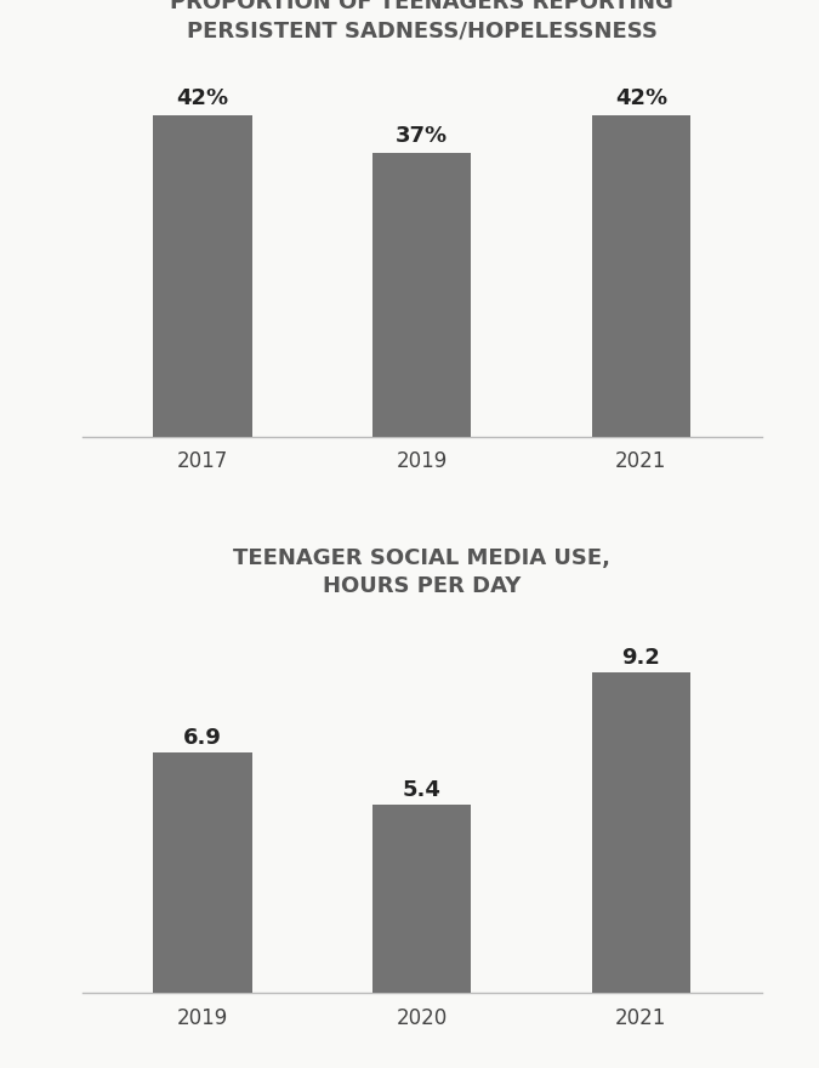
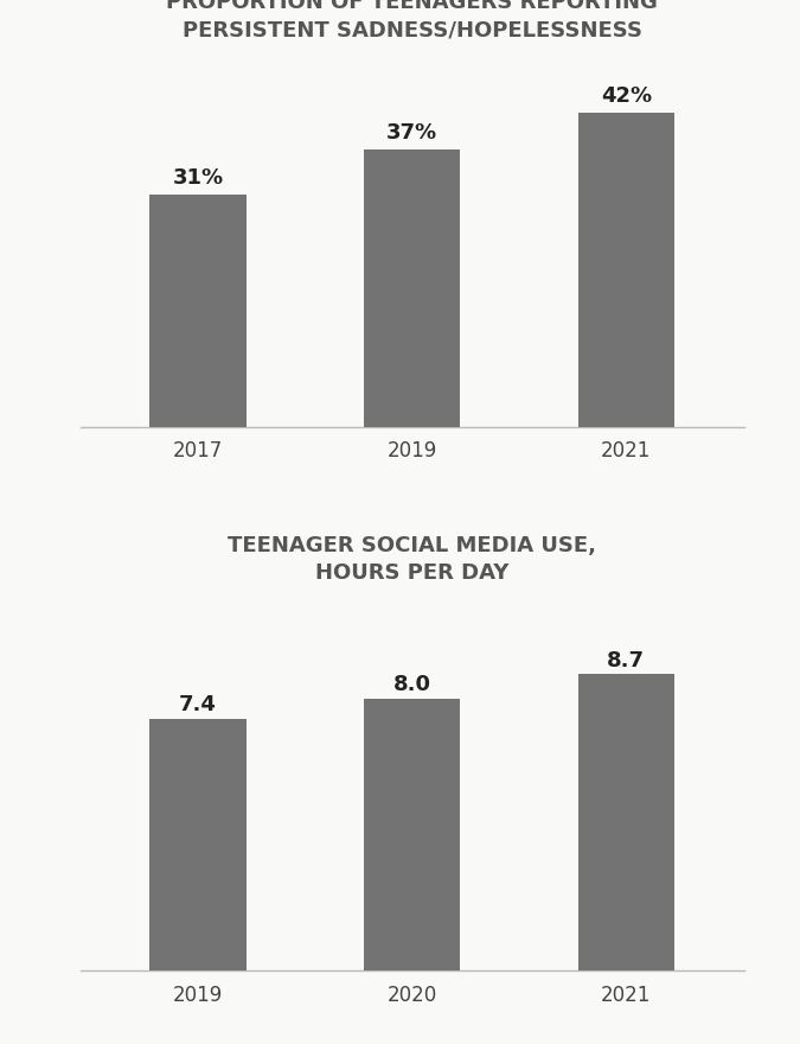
2017: 42% -> 31%
TEENAGER SOCIAL MEDIA USE, HOURS PER DAY/2019: 6.9 -> 7.4
TEENAGER SOCIAL MEDIA USE, HOURS PER DAY/2020: 5.4 -> 8.0
TEENAGER SOCIAL MEDIA USE, HOURS PER DAY/2021: 9.2 -> 8.7
